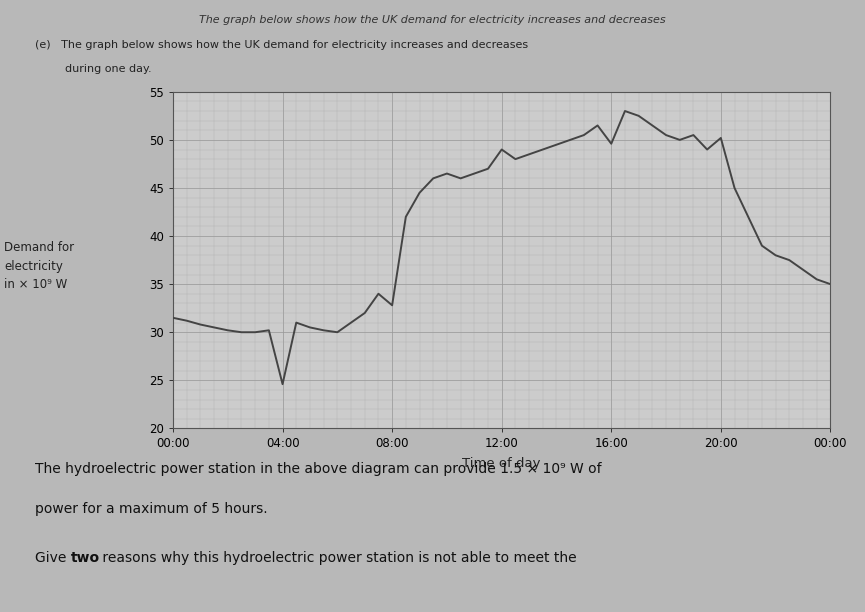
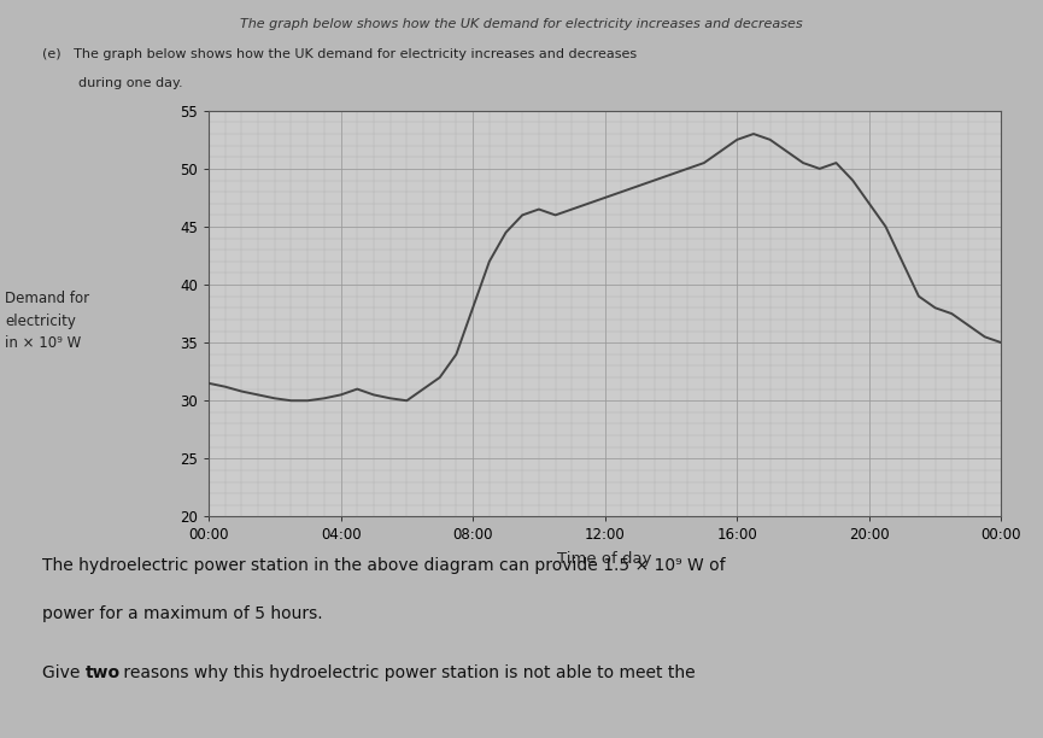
04:00: 24.6 -> 30.5
08:00: 32.8 -> 38.0
12:00: 49.0 -> 47.5
16:00: 49.6 -> 52.5
20:00: 50.2 -> 47.0
